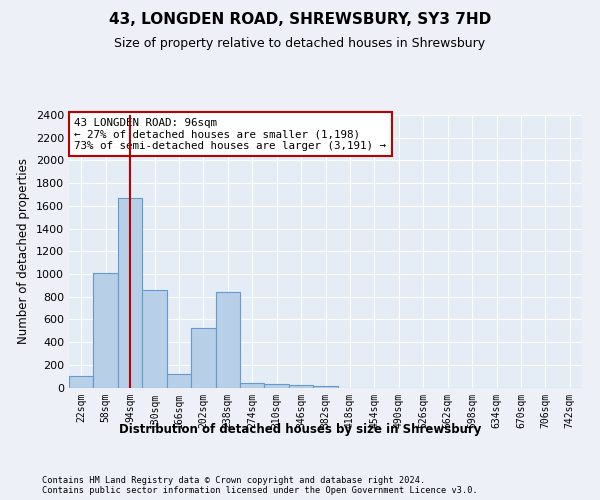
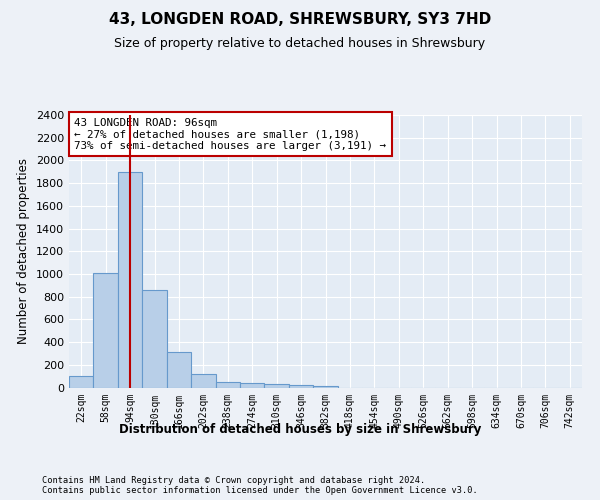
94sqm: 1670 -> 1900
166sqm: 120 -> 310
202sqm: 520 -> 120
238sqm: 840 -> 50
